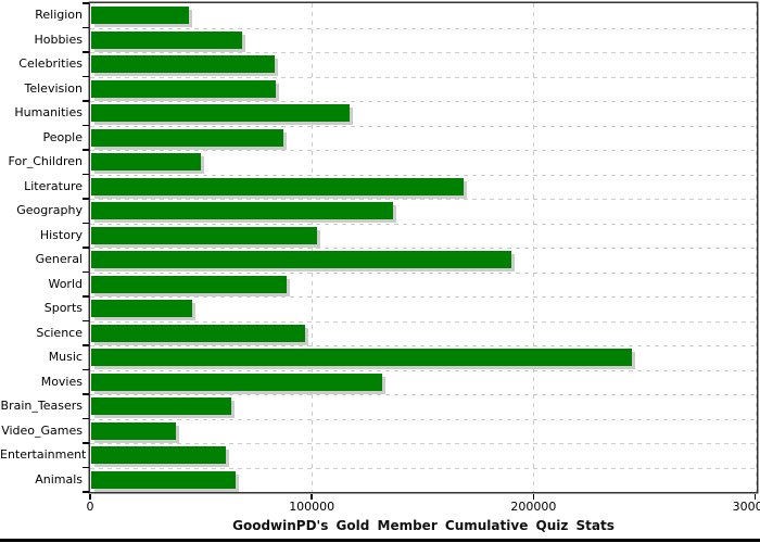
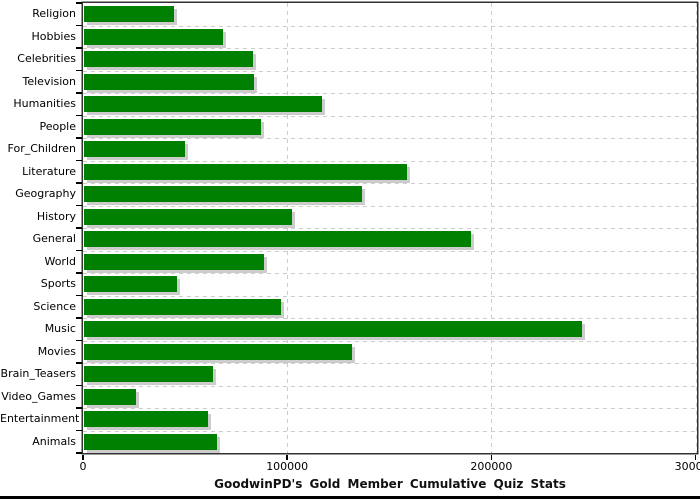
Literature: 168000 -> 158000
Video_Games: 38000 -> 25000
